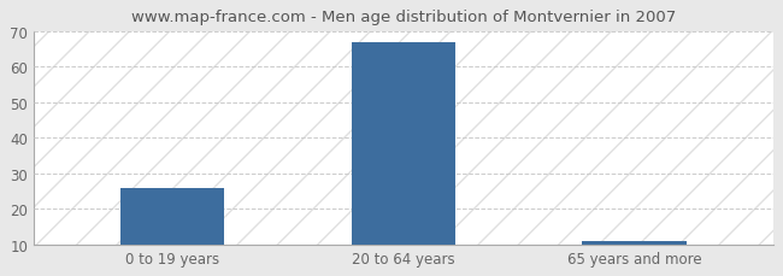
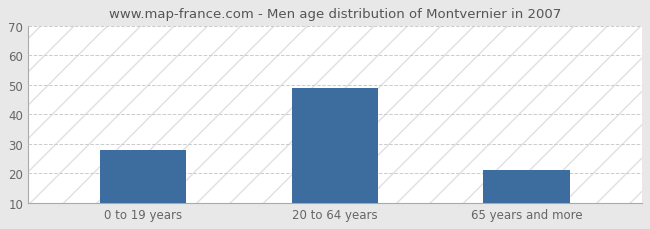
0 to 19 years: 26 -> 28
20 to 64 years: 67 -> 49
65 years and more: 11 -> 21
